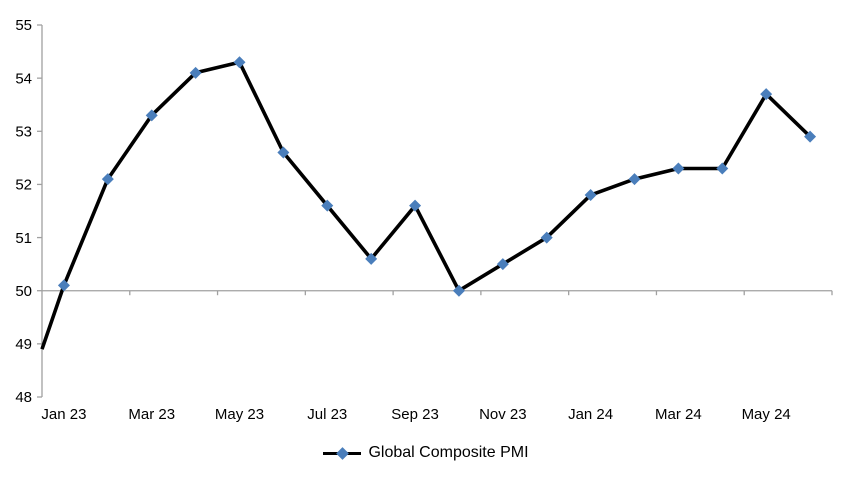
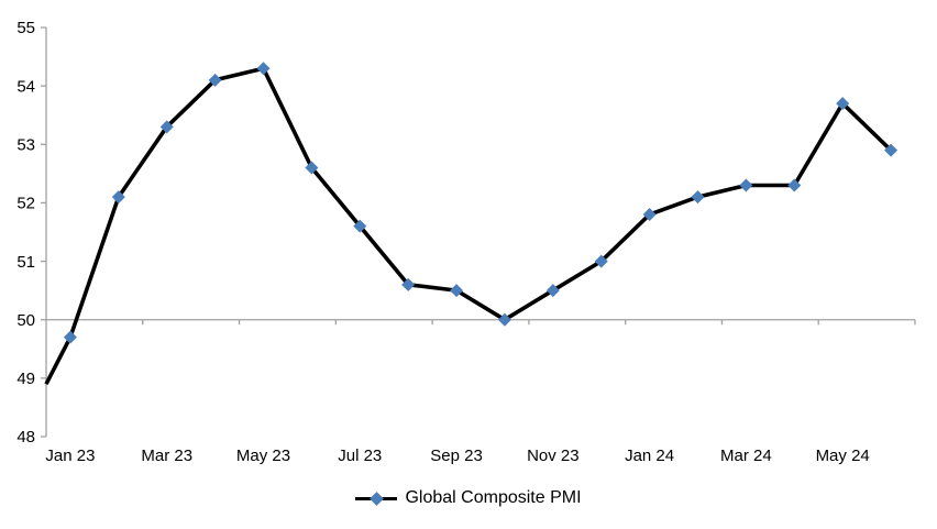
Jan 23: 50.1 -> 49.7
Sep 23: 51.6 -> 50.5
